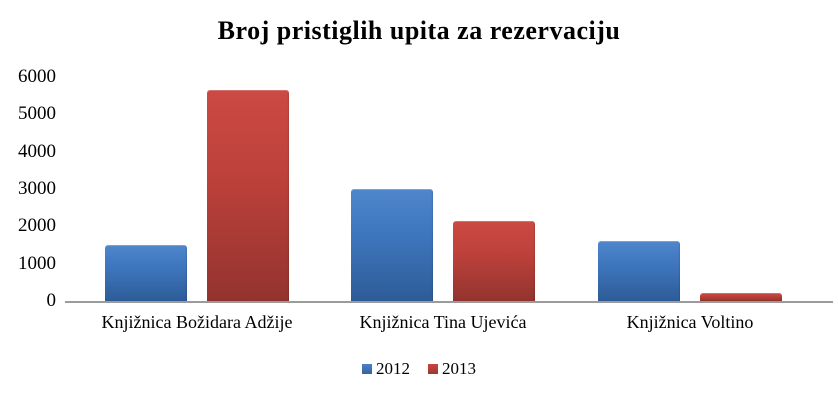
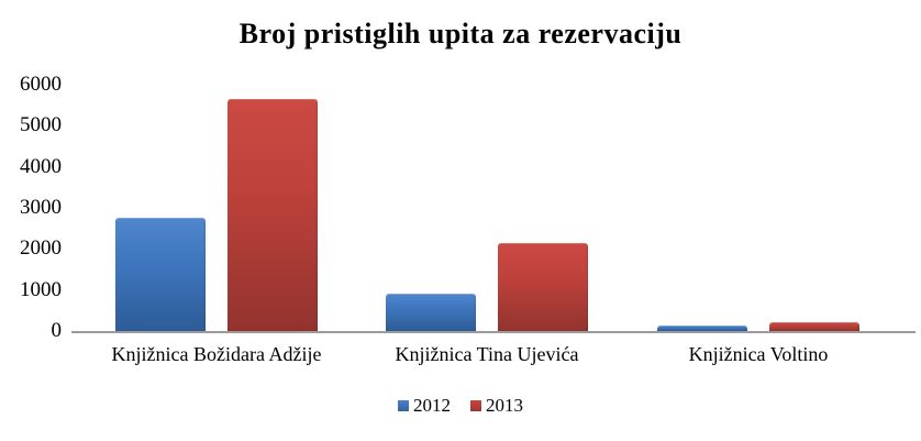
2012/Knjižnica Božidara Adžije: 1500 -> 2800
2012/Knjižnica Tina Ujevića: 3000 -> 900
2012/Knjižnica Voltino: 1600 -> 100
